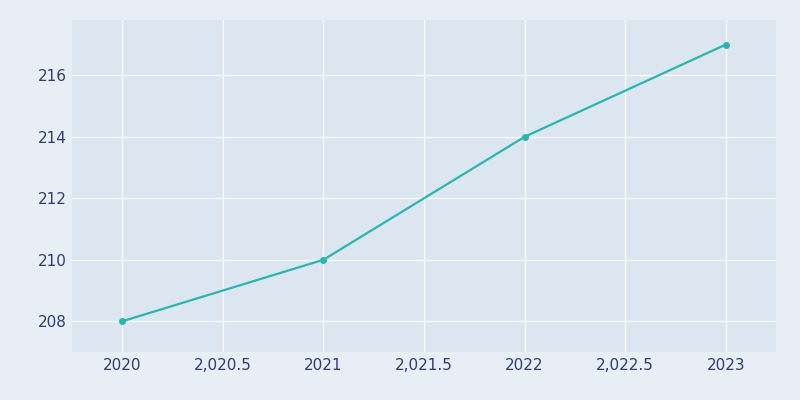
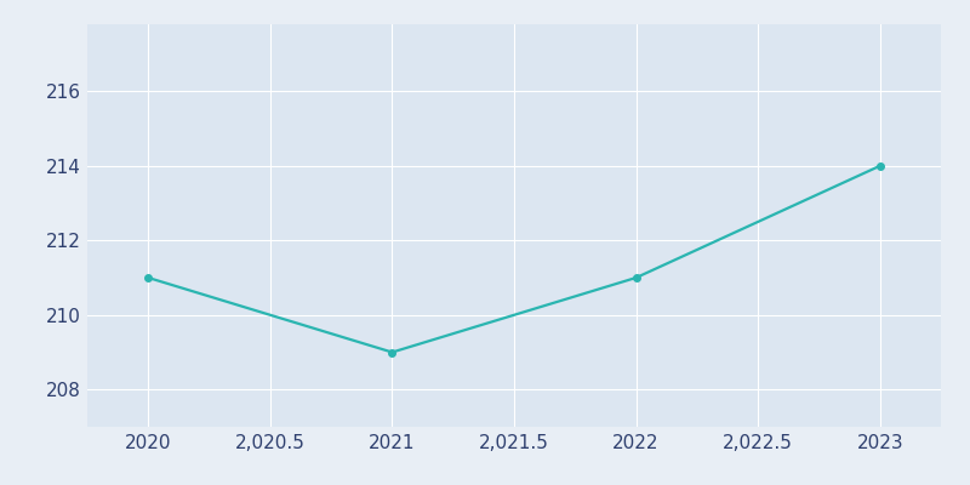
2020: 208 -> 211
2021: 210 -> 209
2022: 214 -> 211
2023: 217 -> 214
